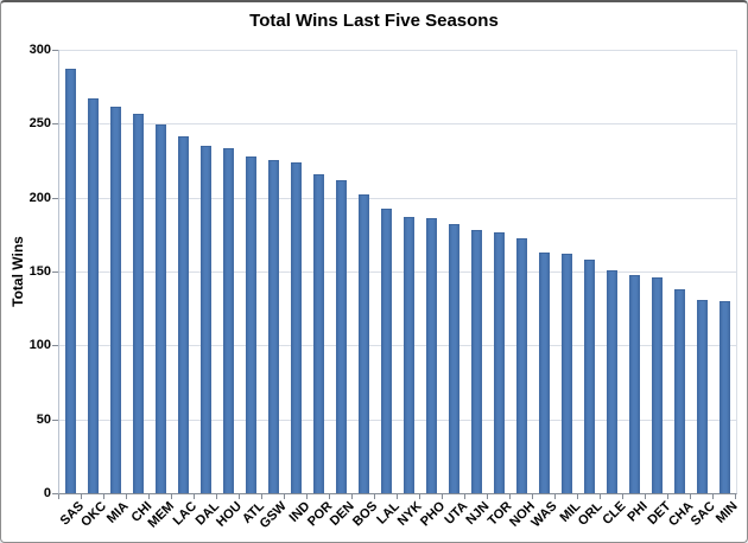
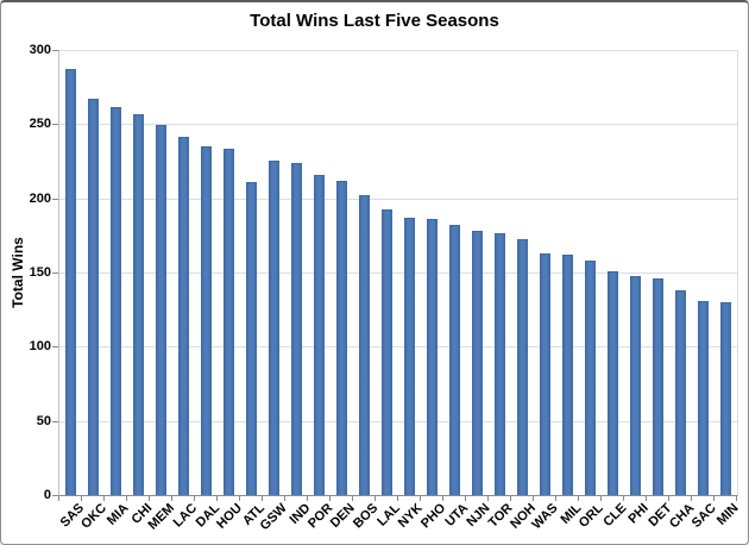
ATL: 227 -> 210
